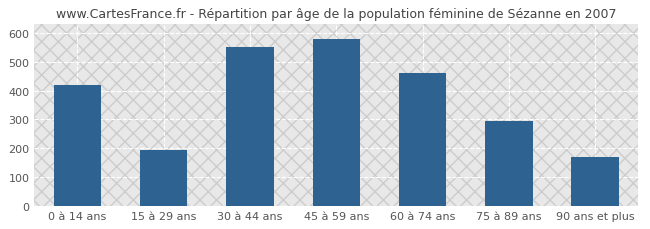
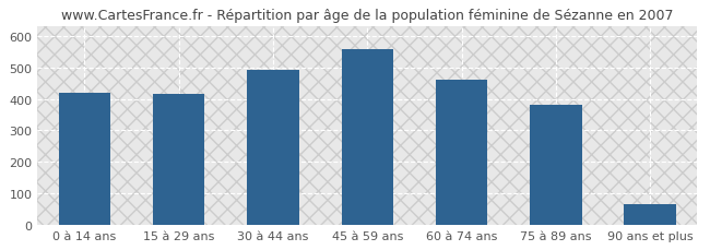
15 à 29 ans: 195 -> 416
30 à 44 ans: 550 -> 492
45 à 59 ans: 580 -> 558
75 à 89 ans: 295 -> 380
90 ans et plus: 170 -> 65
